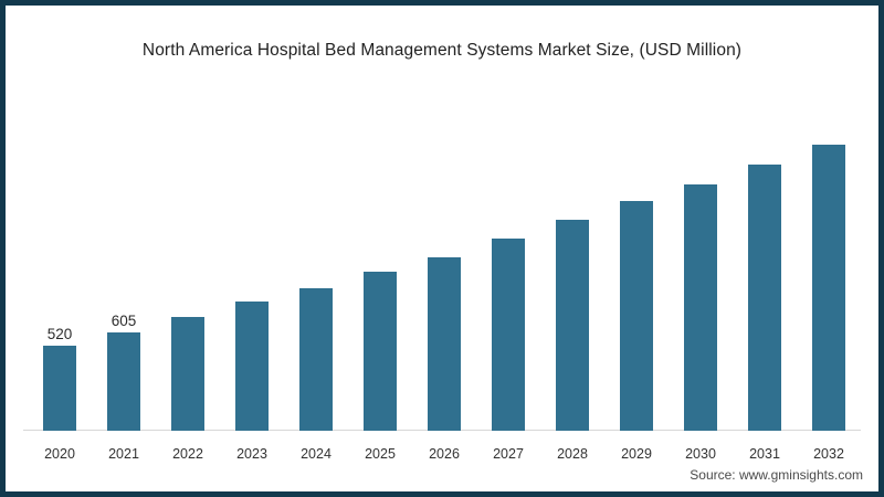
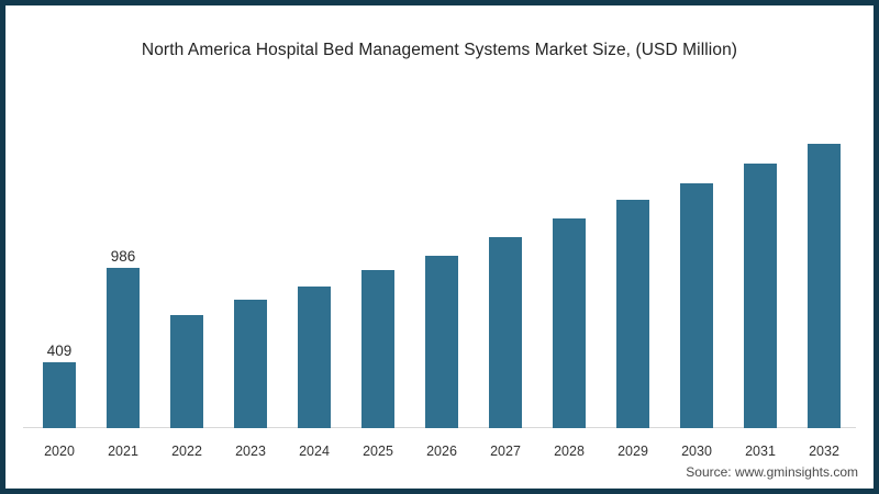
2020: 520 -> 409
2021: 605 -> 986
